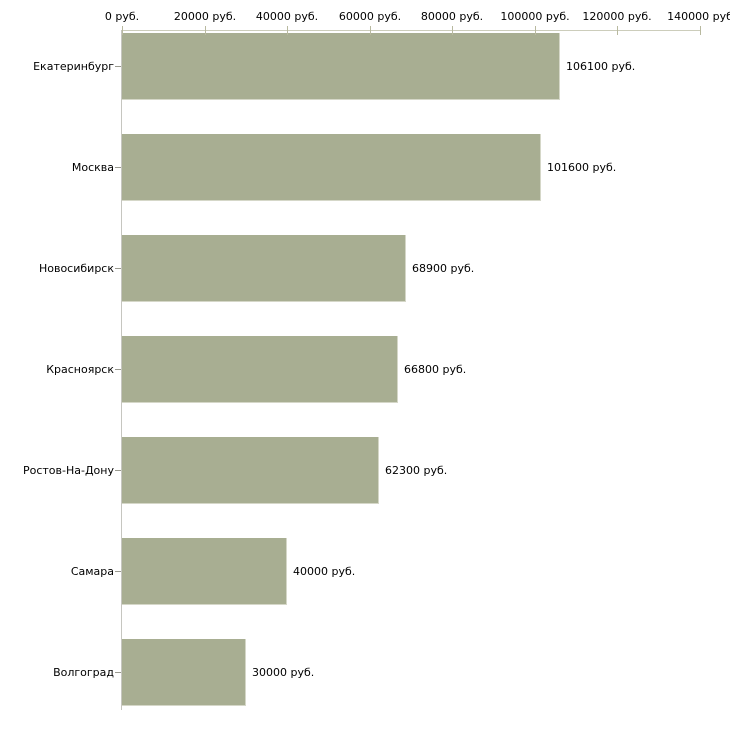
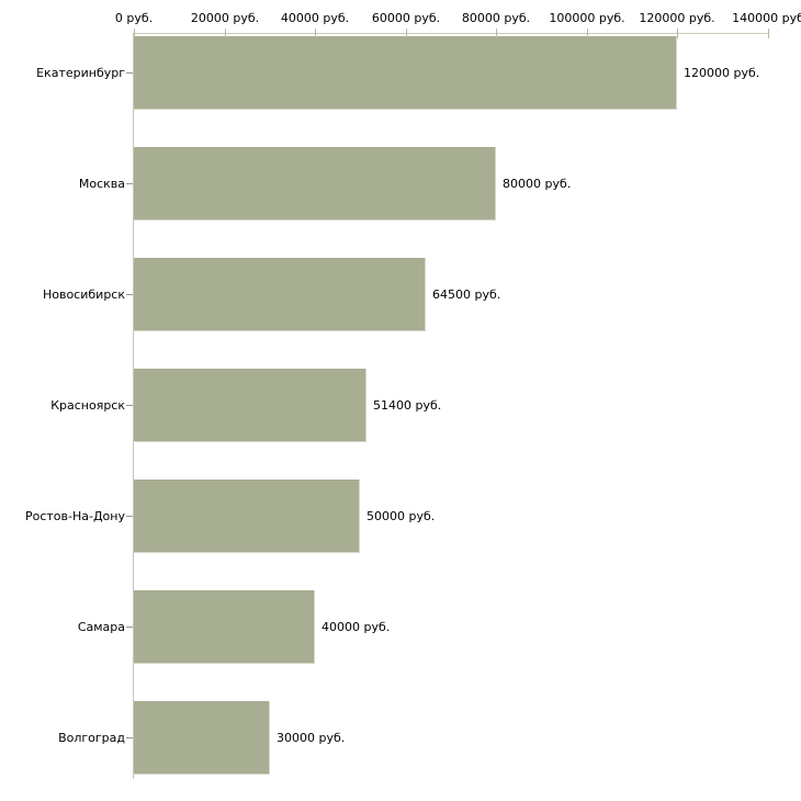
Екатеринбург: 106100 -> 120000
Москва: 101600 -> 80000
Новосибирск: 68900 -> 64500
Красноярск: 66800 -> 51400
Ростов-На-Дону: 62300 -> 50000
